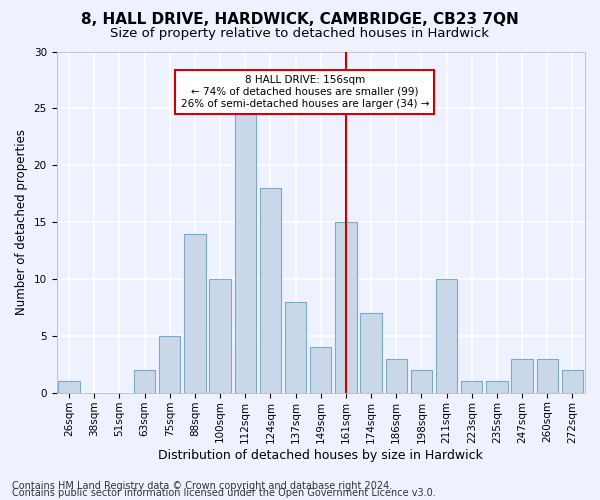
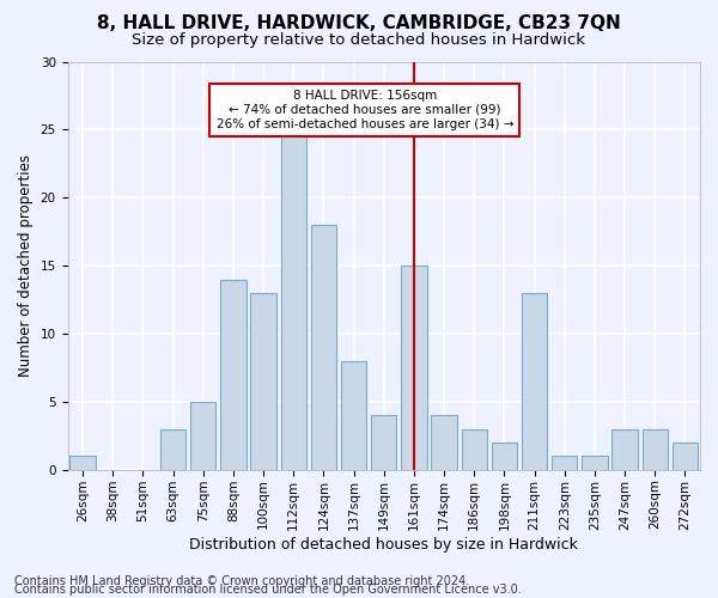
63sqm: 2 -> 3
100sqm: 10 -> 13
174sqm: 7 -> 4
211sqm: 10 -> 13
